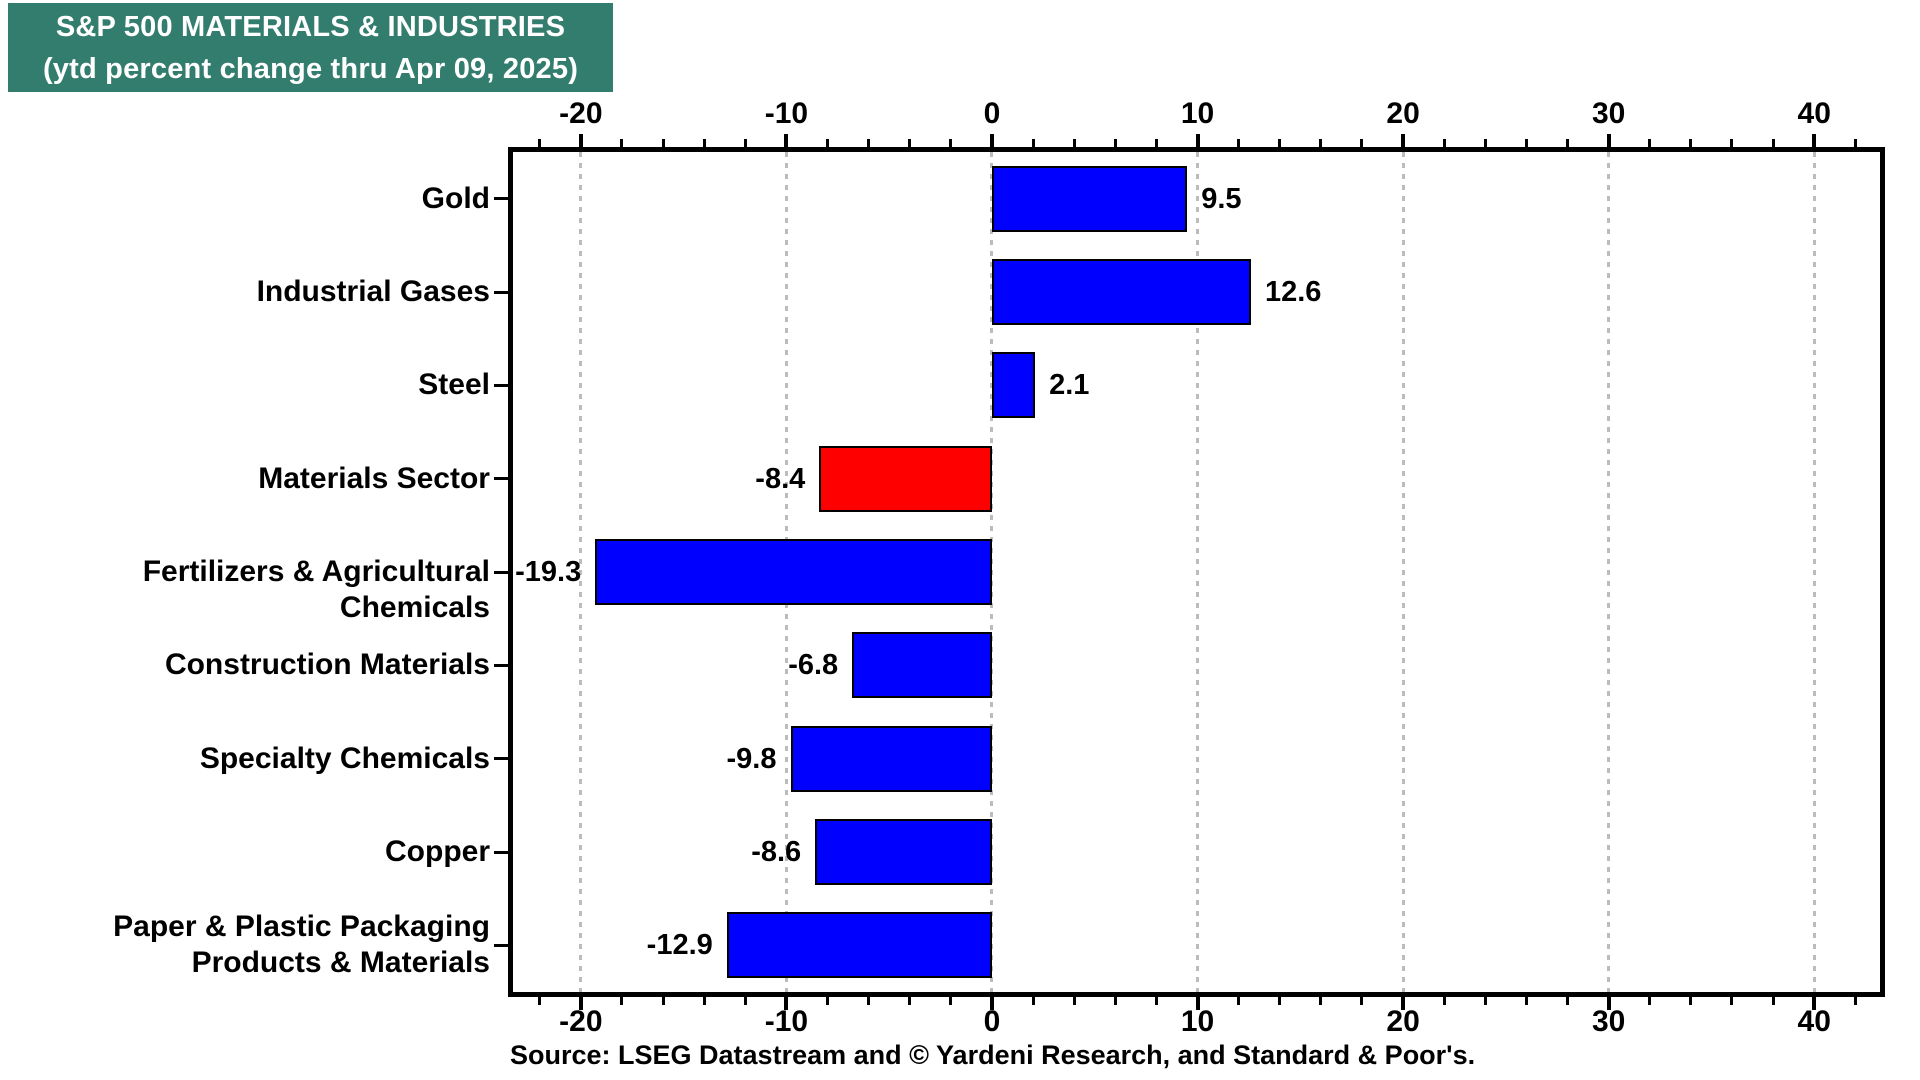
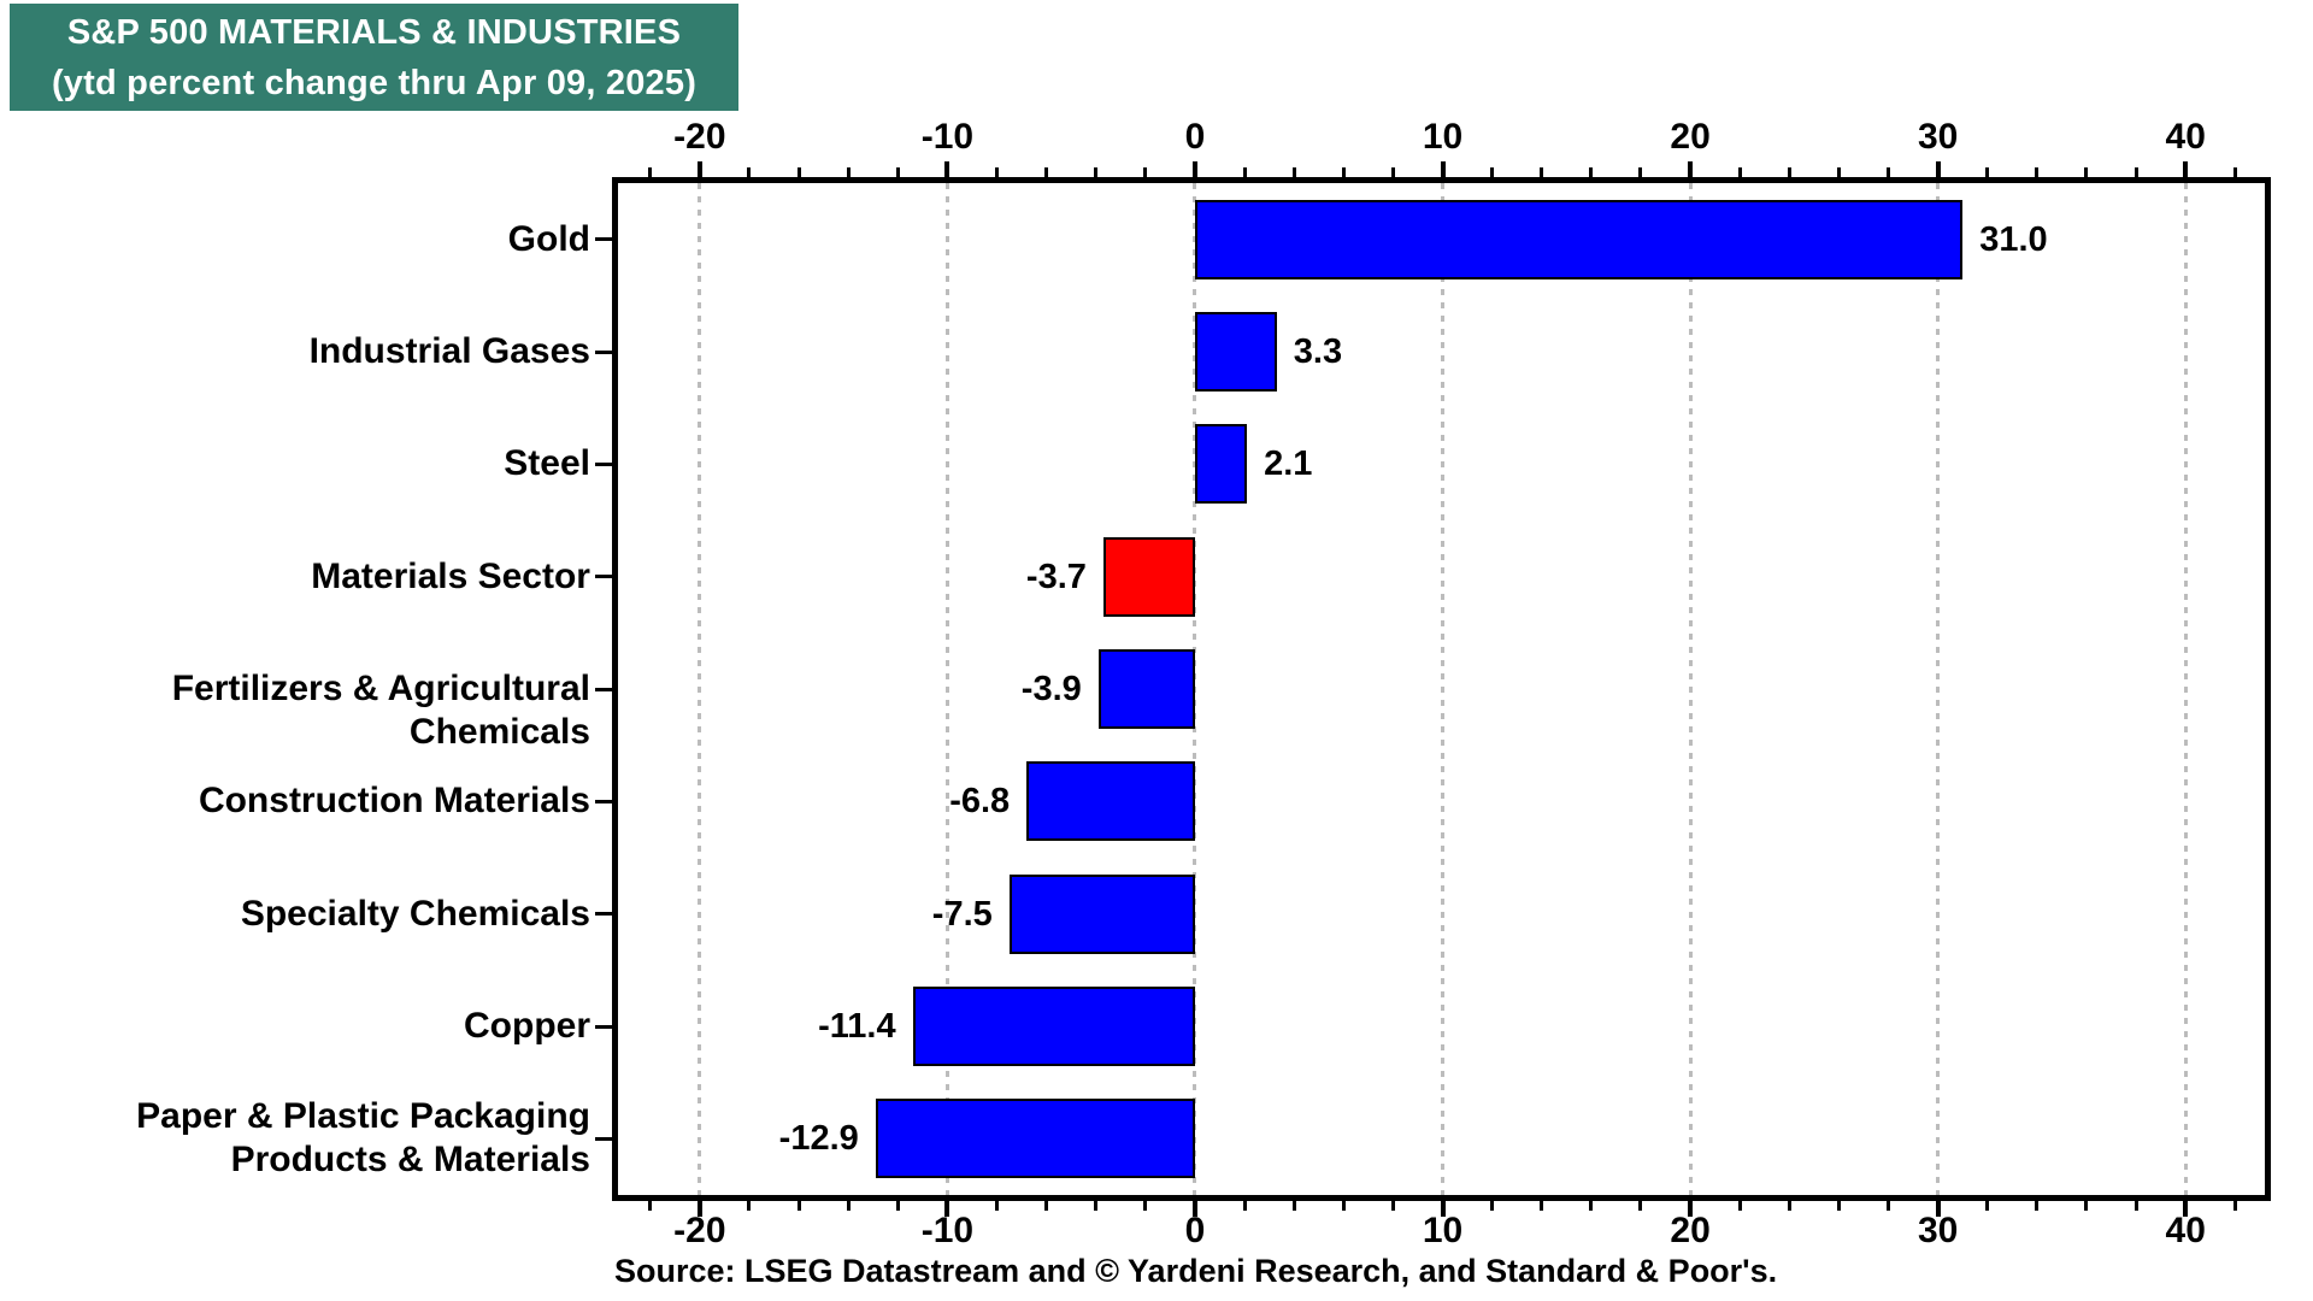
Gold: 9.5 -> 31.0
Industrial Gases: 12.6 -> 3.3
Materials Sector: -8.4 -> -3.7
Fertilizers & Agricultural Chemicals: -19.3 -> -3.9
Specialty Chemicals: -9.8 -> -7.5
Copper: -8.6 -> -11.4
